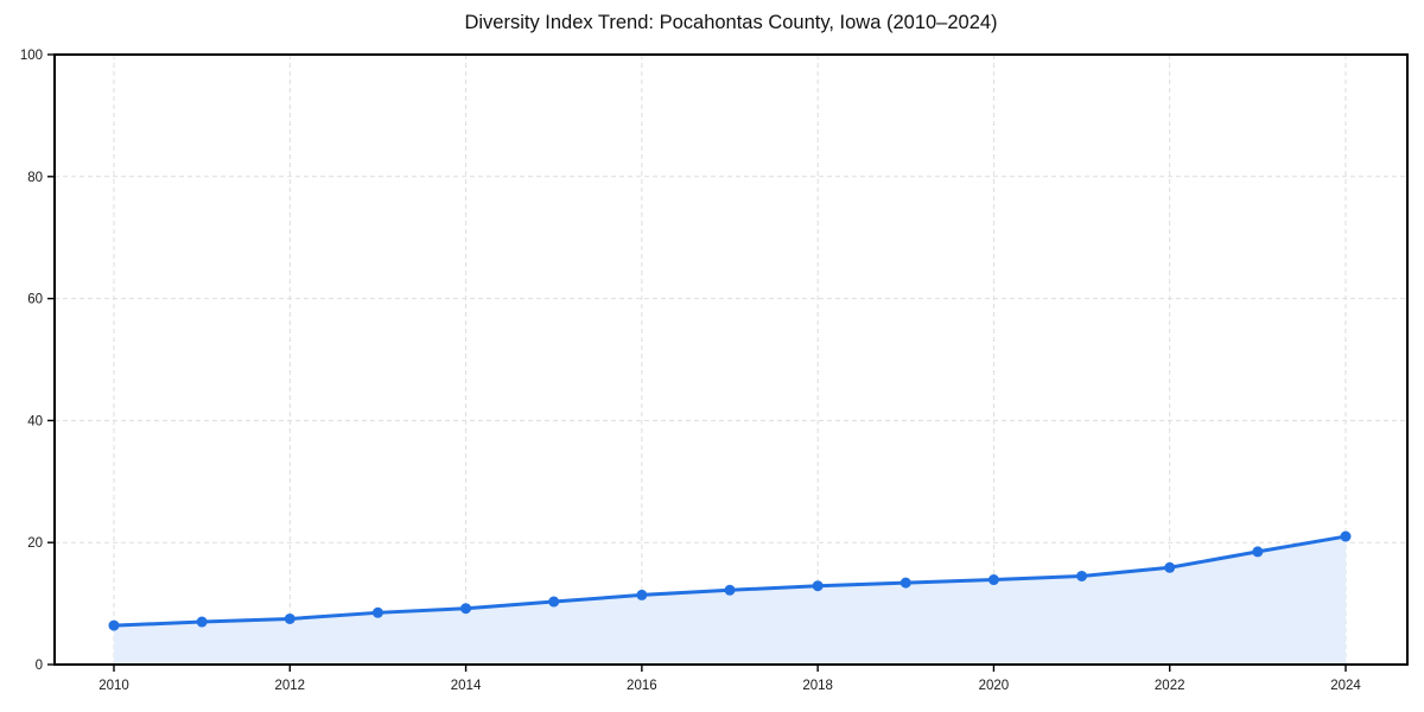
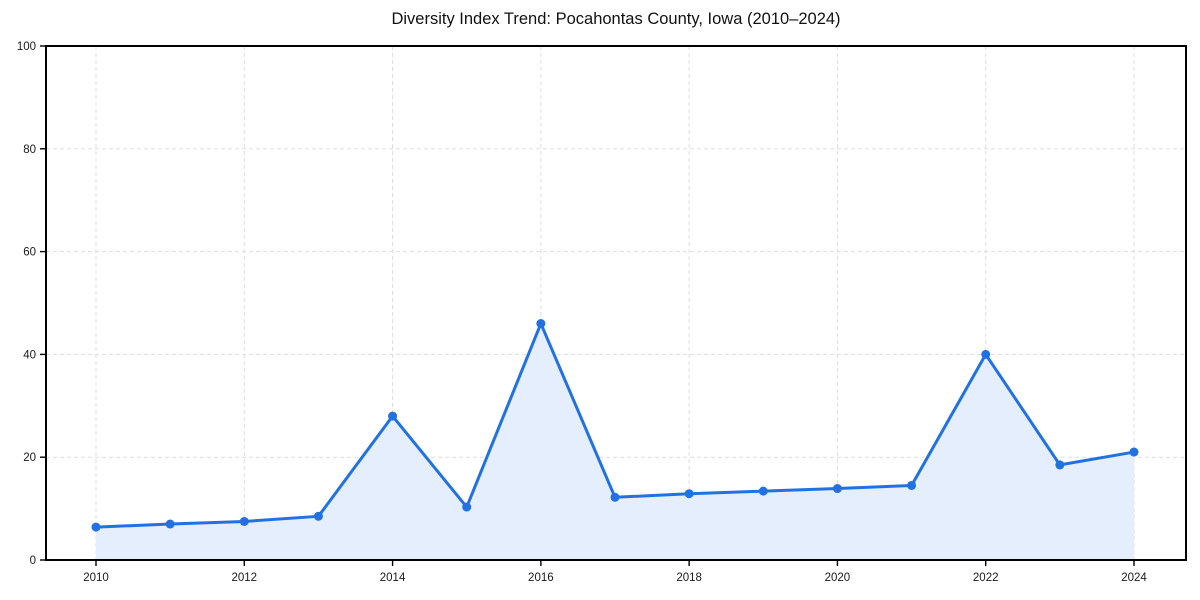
2014: 9 -> 28
2016: 11 -> 46
2022: 16 -> 40
